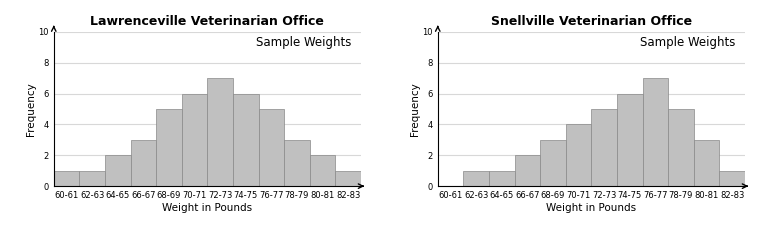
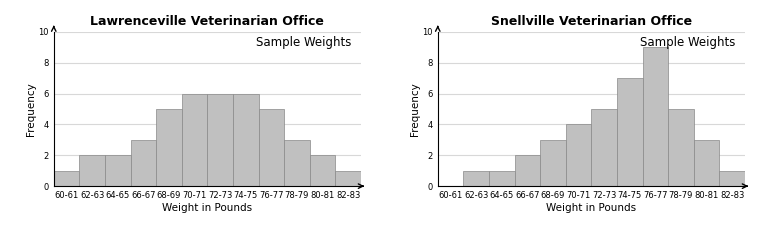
Lawrenceville Veterinarian Office/62-63: 1 -> 2
Lawrenceville Veterinarian Office/72-73: 7 -> 6
Snellville Veterinarian Office/74-75: 6 -> 7
Snellville Veterinarian Office/76-77: 7 -> 9
